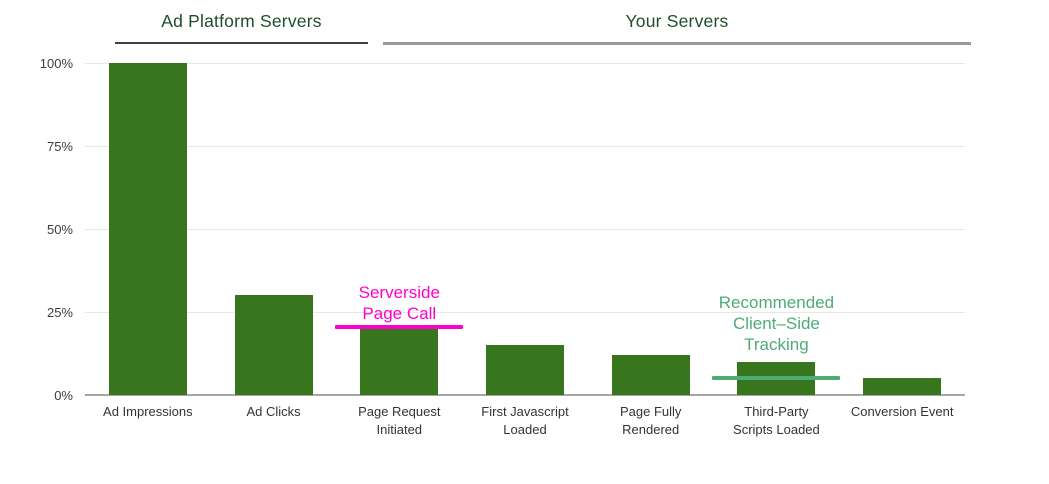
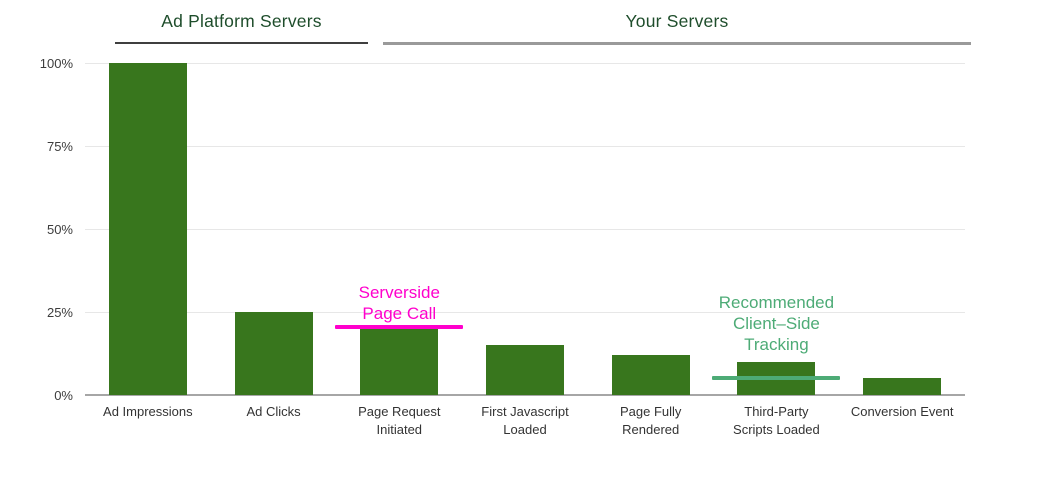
Ad Clicks: 30% -> 25%
